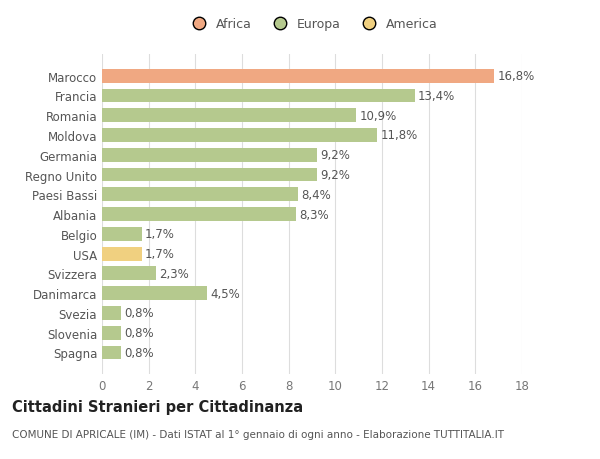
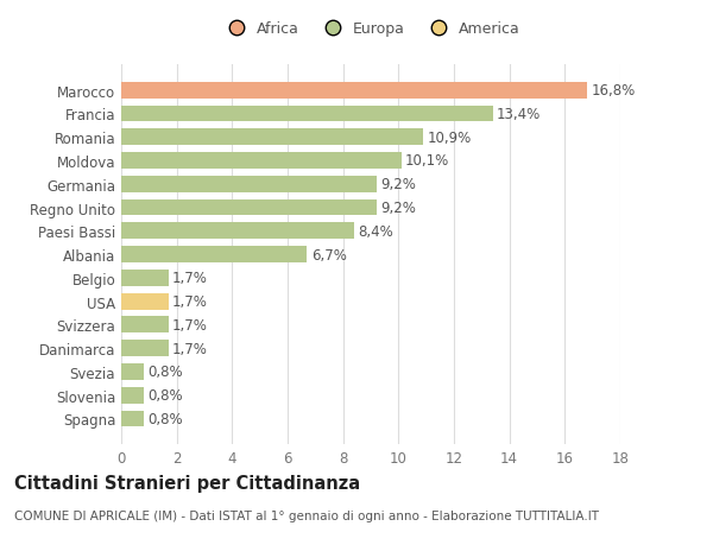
Moldova: 11,8% -> 10,1%
Albania: 8,3% -> 6,7%
Svizzera: 2,3% -> 1,7%
Danimarca: 4,5% -> 1,7%
